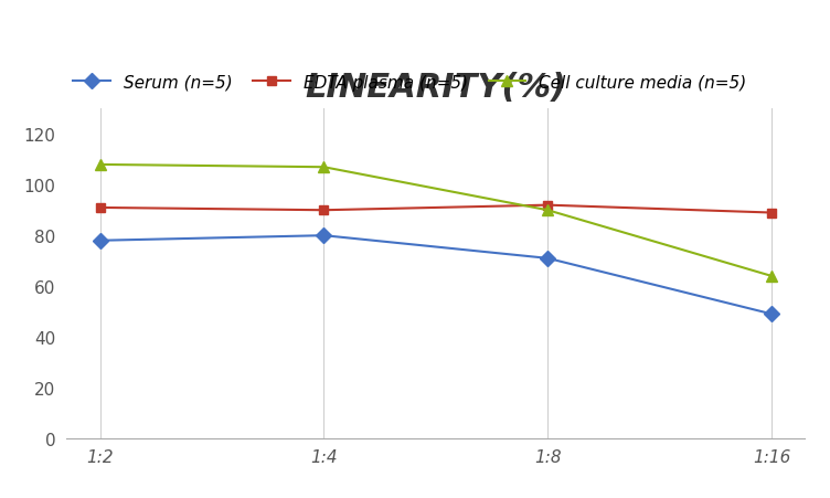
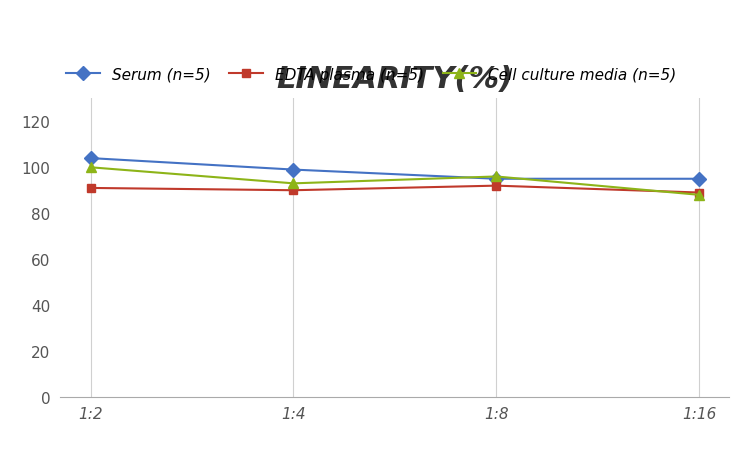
Serum (n=5)/1:2: 78 -> 104
Cell culture media (n=5)/1:2: 108 -> 100
Serum (n=5)/1:4: 80 -> 99
Cell culture media (n=5)/1:4: 107 -> 93
Serum (n=5)/1:8: 71 -> 95
Cell culture media (n=5)/1:8: 90 -> 96
Serum (n=5)/1:16: 49 -> 95
Cell culture media (n=5)/1:16: 64 -> 88
